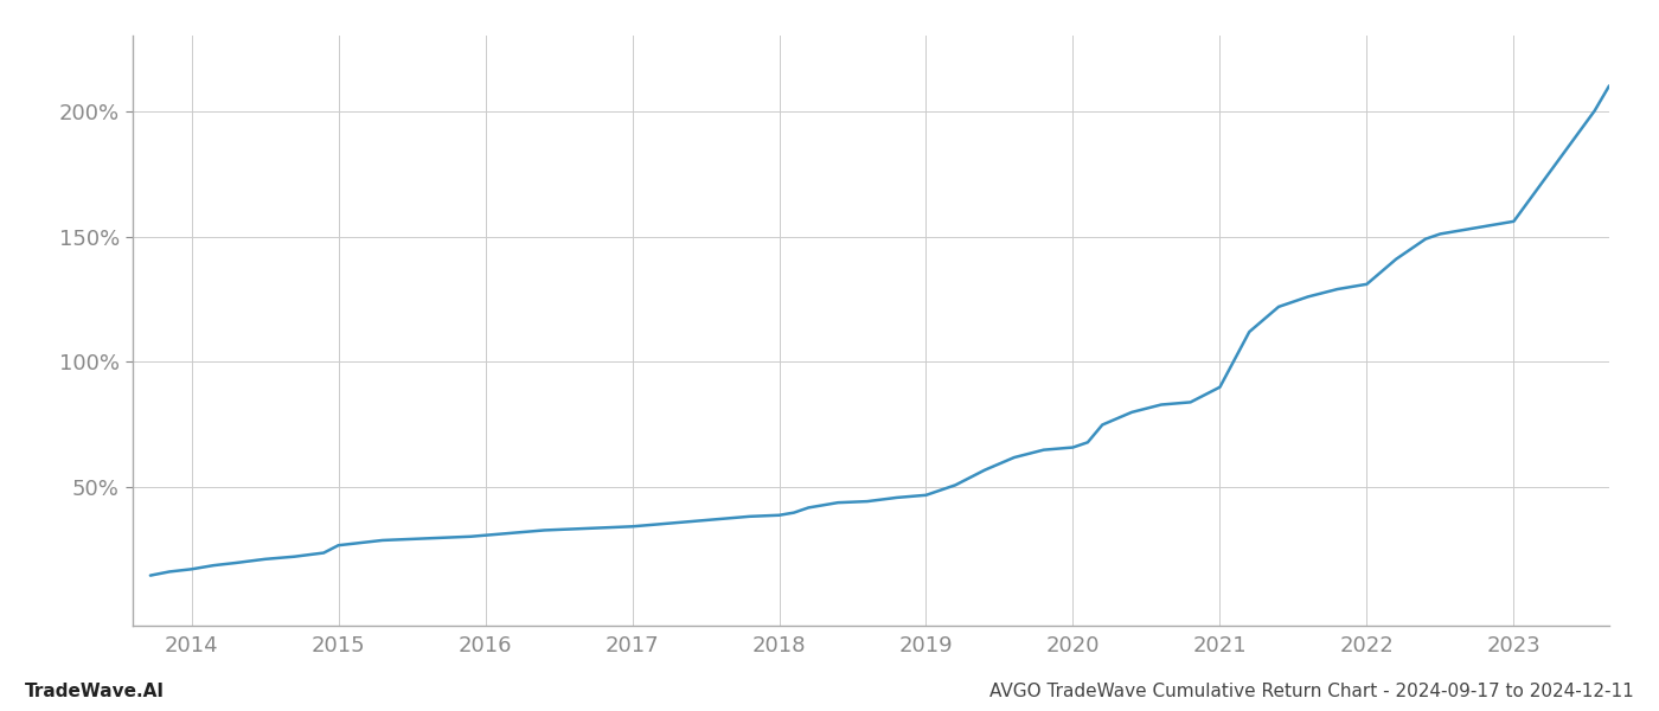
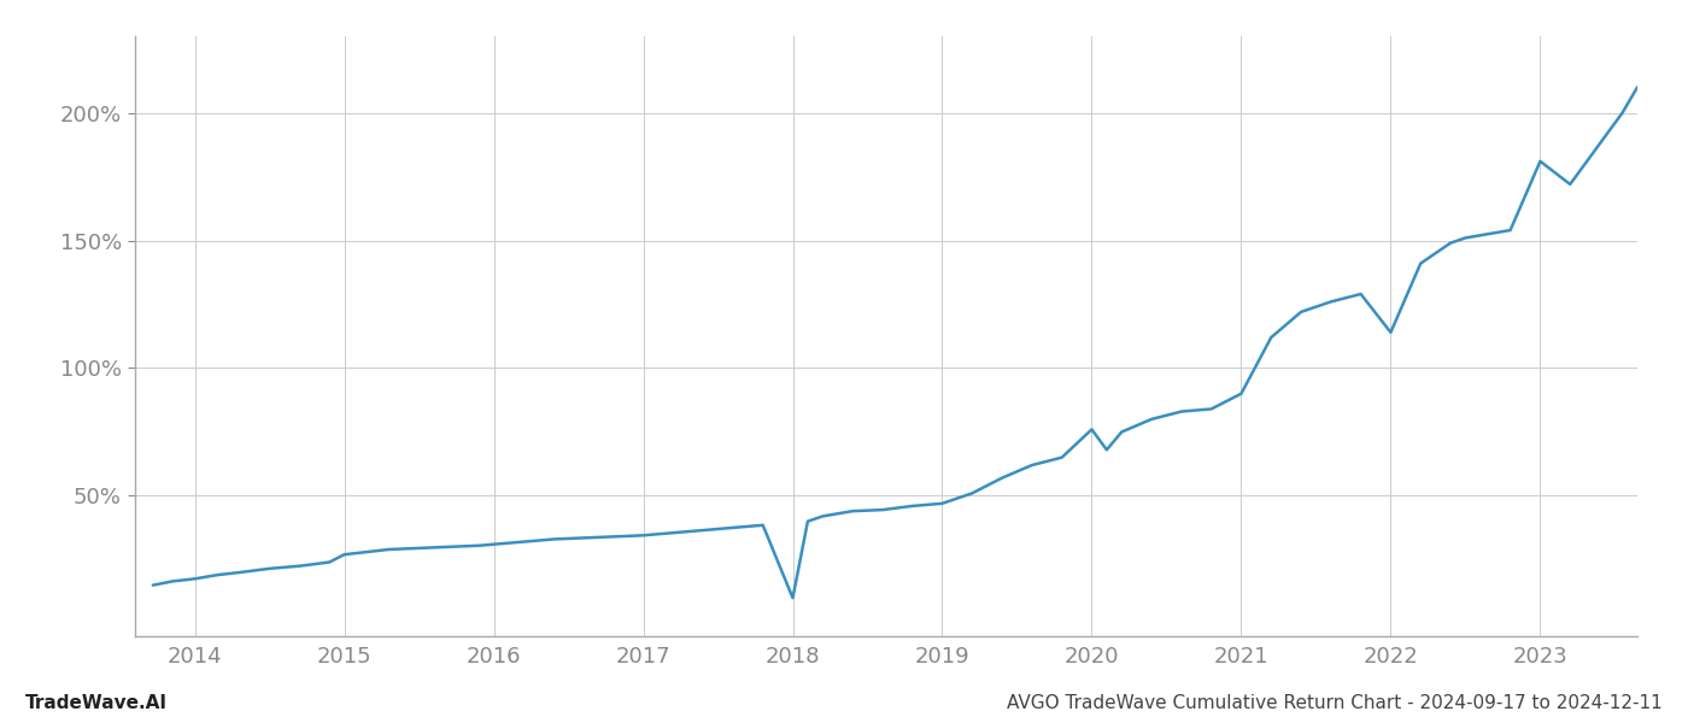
2018: 39.0% -> 10.0%
2020: 66.0% -> 76.0%
2022: 131.0% -> 114.0%
2023: 156.0% -> 181.0%
